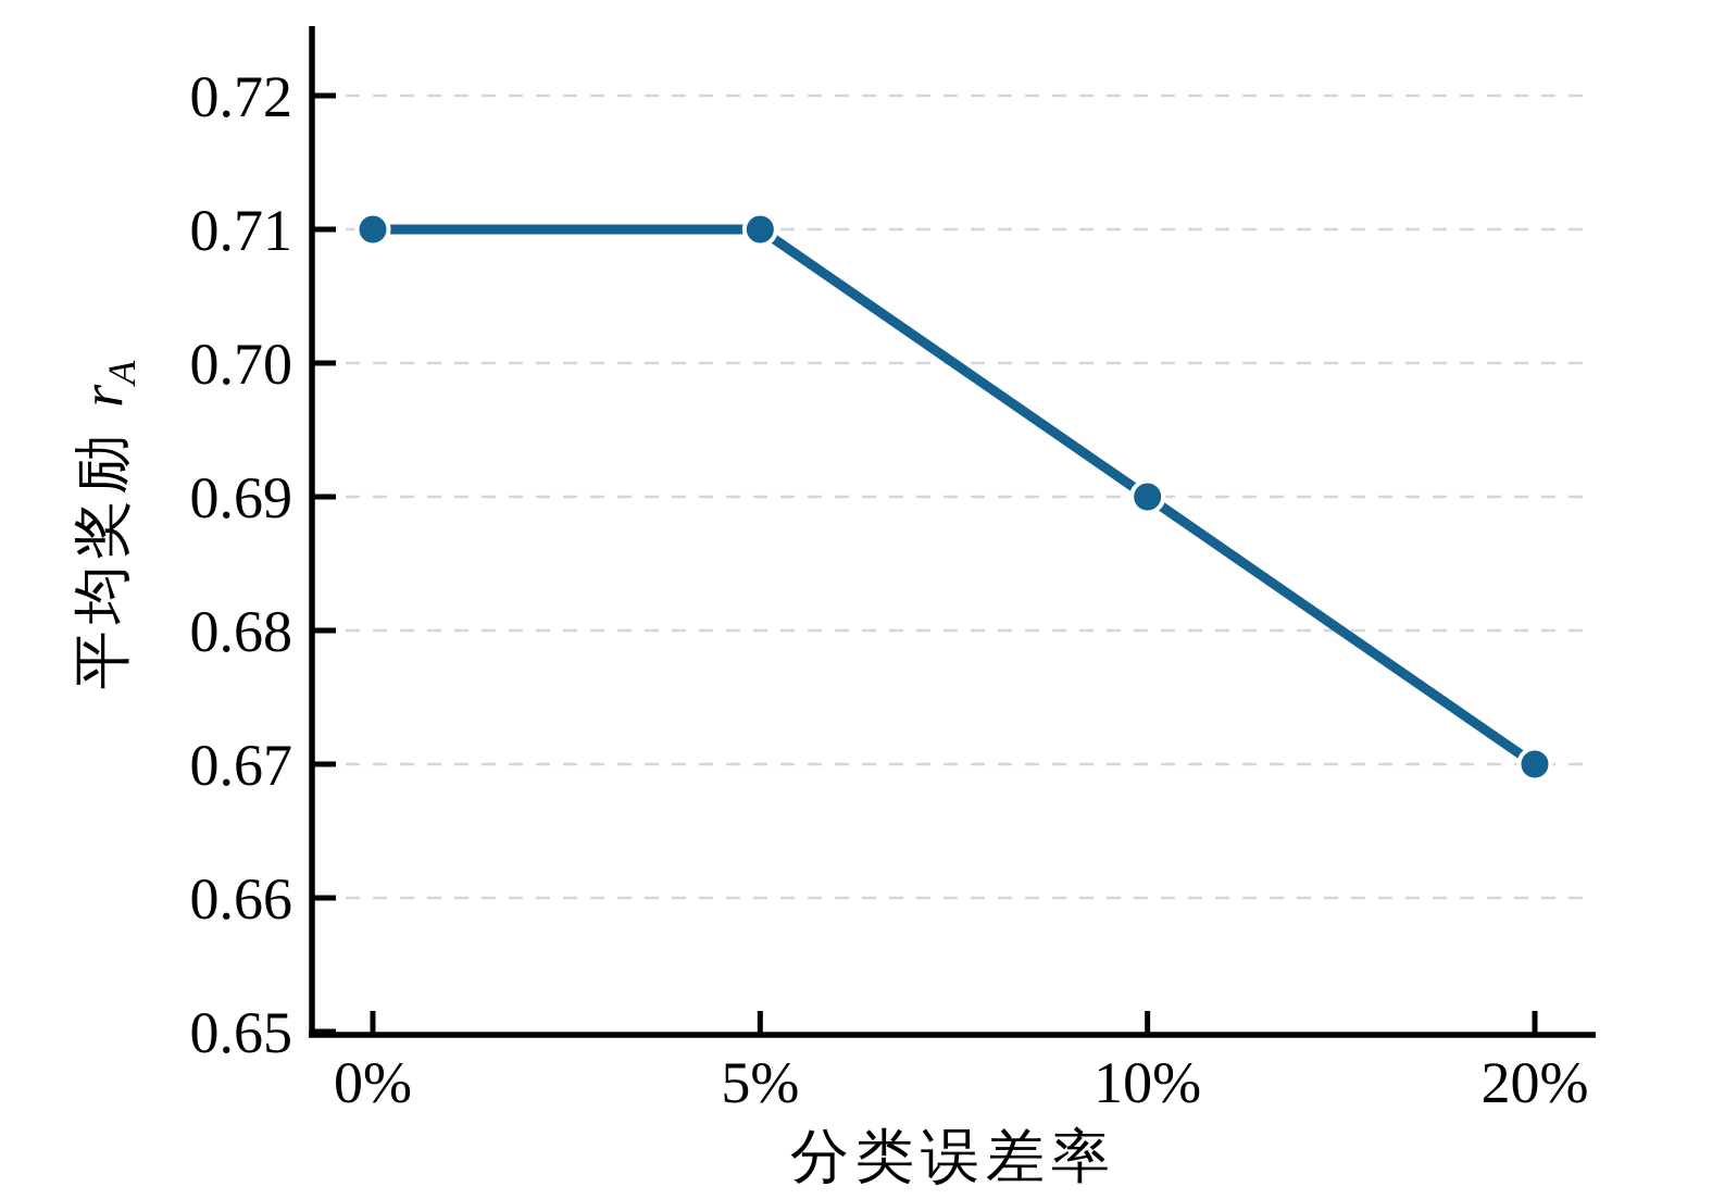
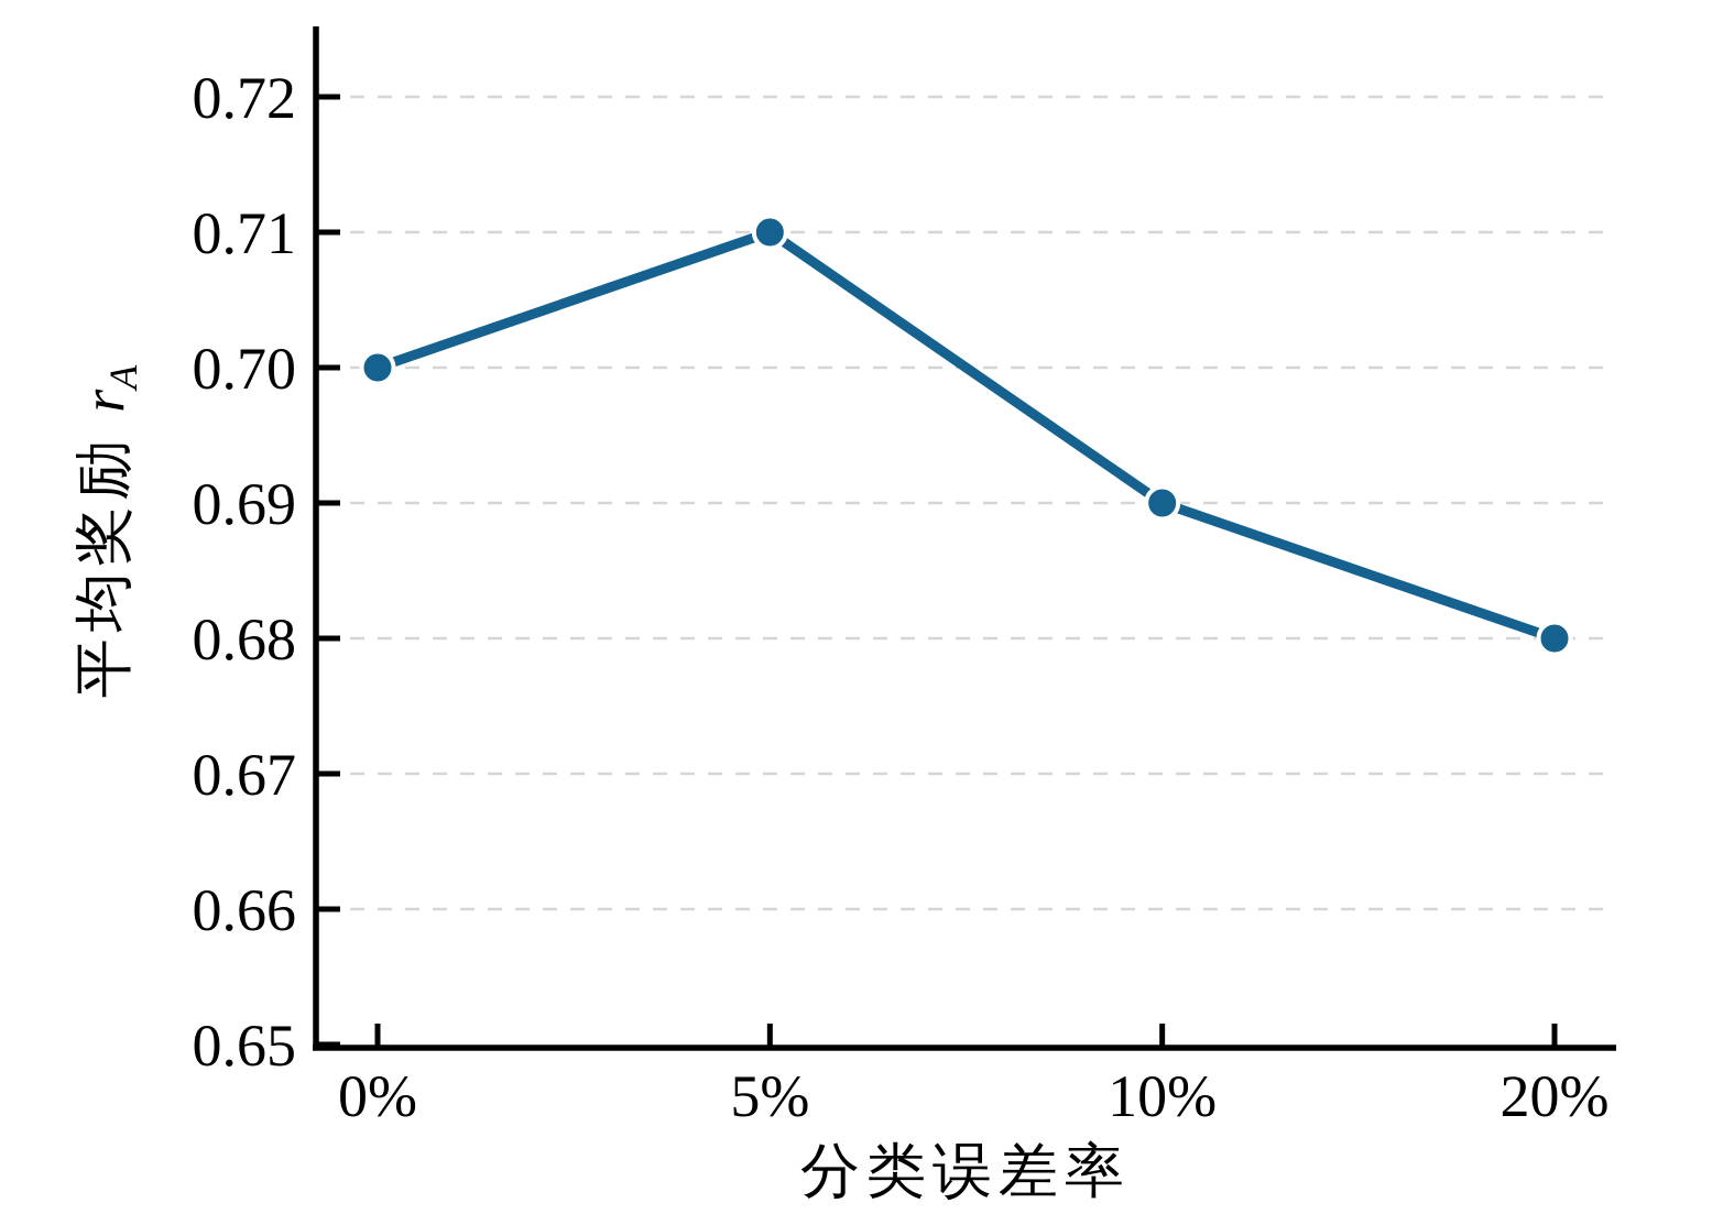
0%: 0.71 -> 0.70
20%: 0.67 -> 0.68
